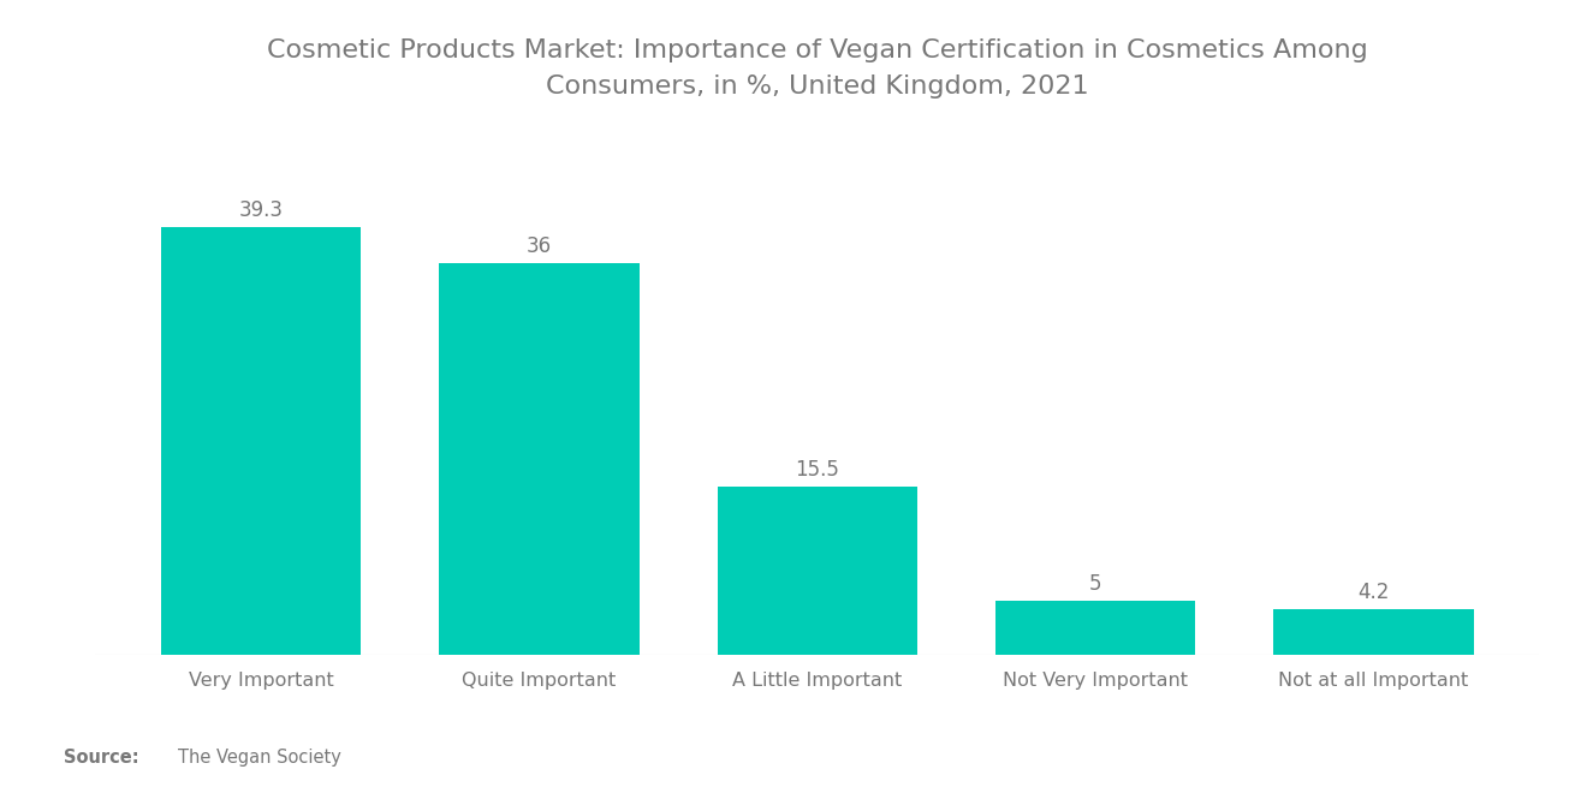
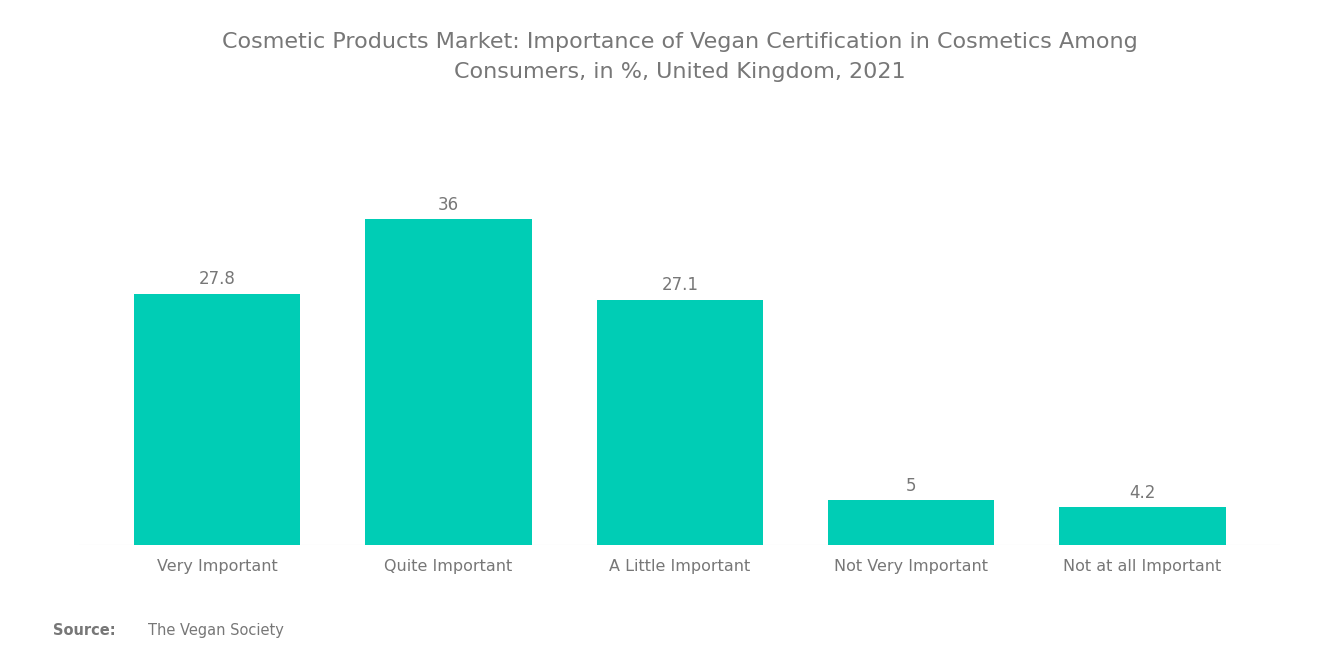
Very Important: 39.3 -> 27.8
A Little Important: 15.5 -> 27.1
